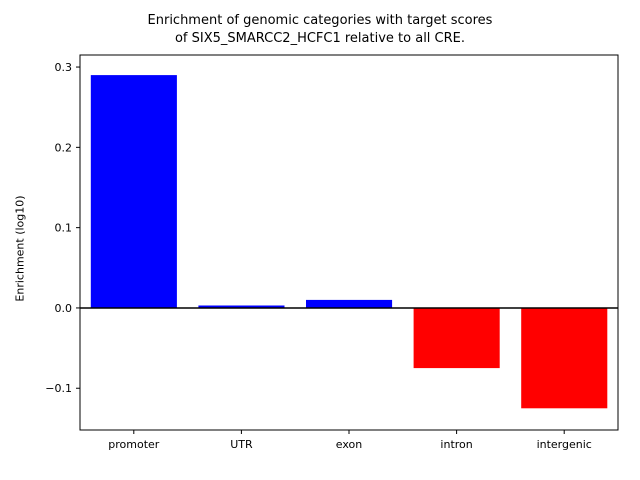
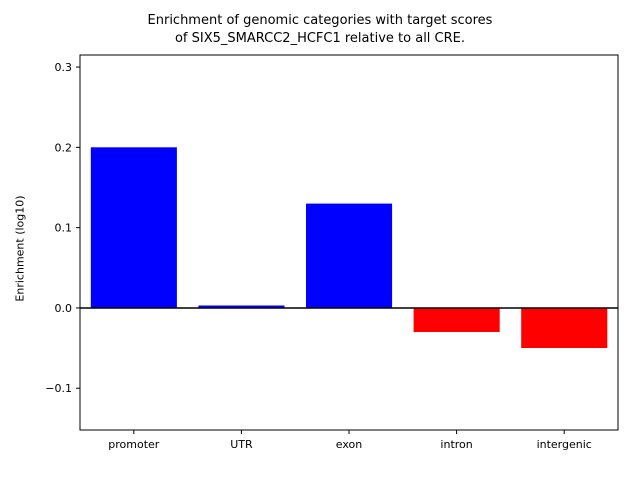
promoter: 0.29 -> 0.20
exon: 0.01 -> 0.13
intron: -0.07 -> -0.03
intergenic: -0.12 -> -0.05
